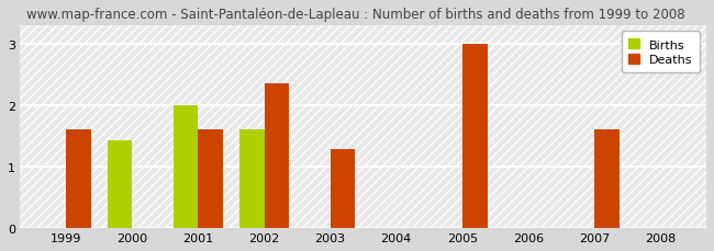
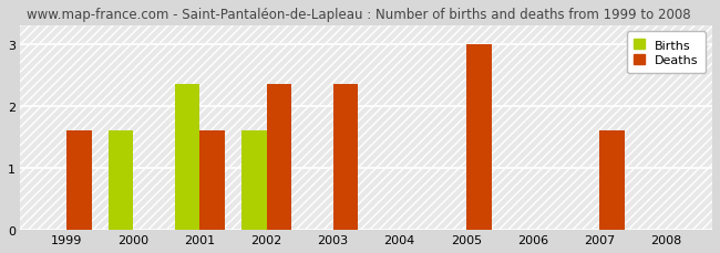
Births/2000: 1.42 -> 1.60
Births/2001: 2.00 -> 2.35
Deaths/2003: 1.28 -> 2.35
